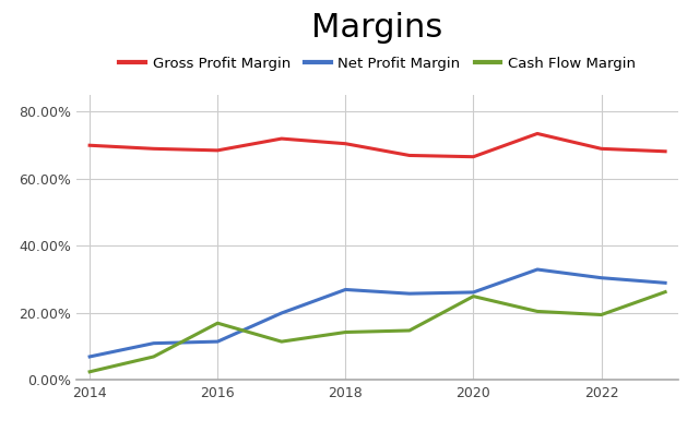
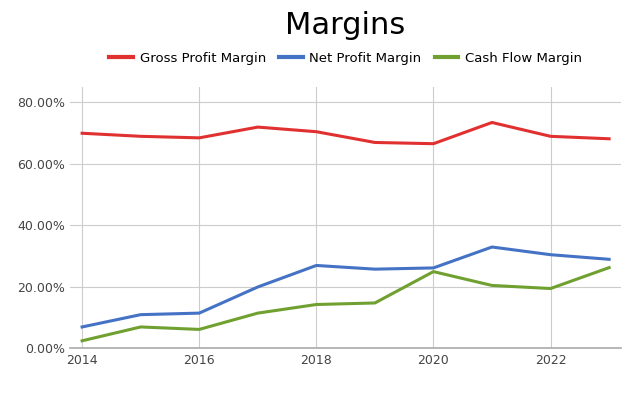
Cash Flow Margin/2016: 17.0% -> 6.2%
